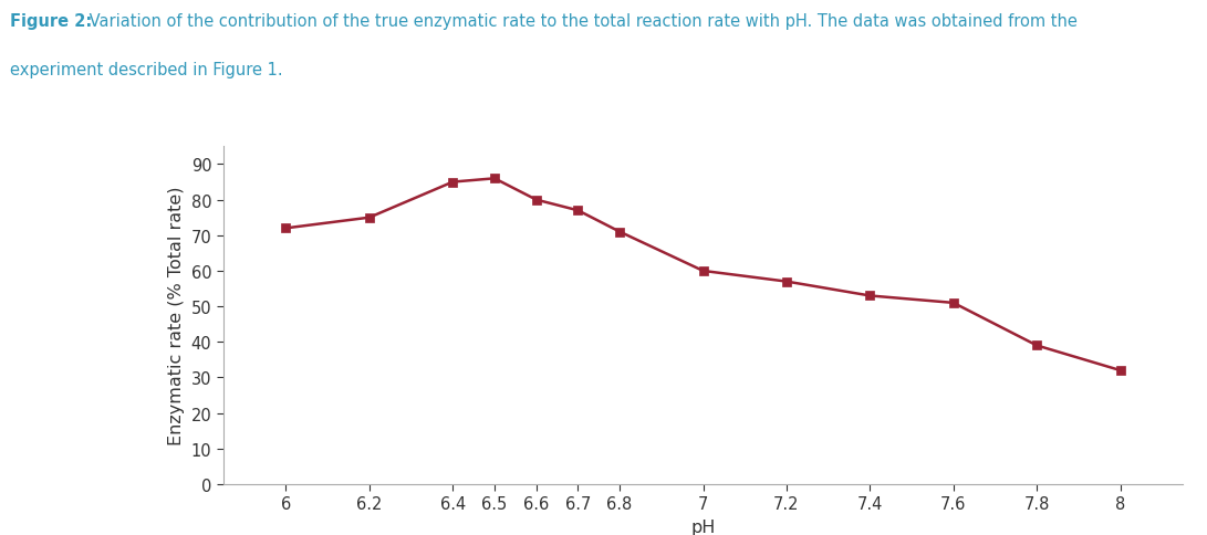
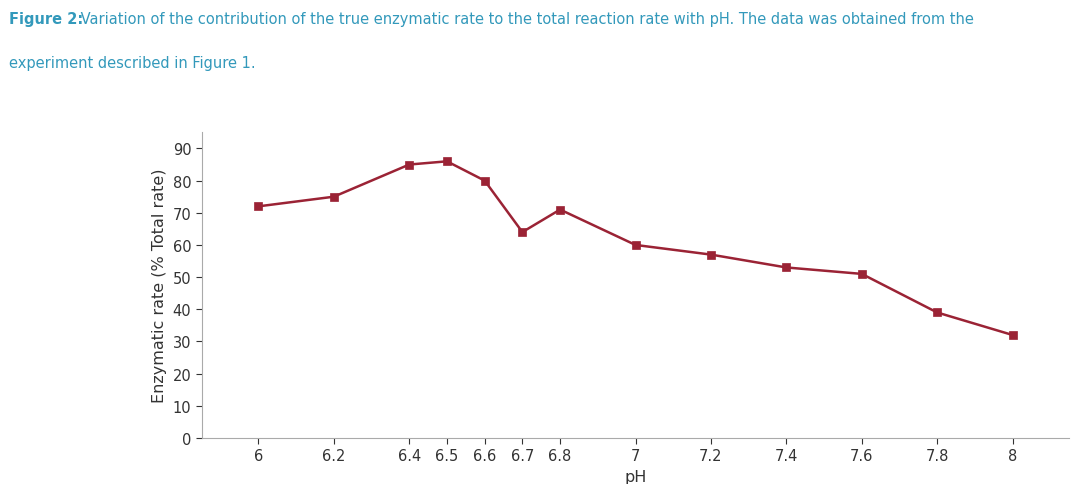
6.7: 77 -> 64
